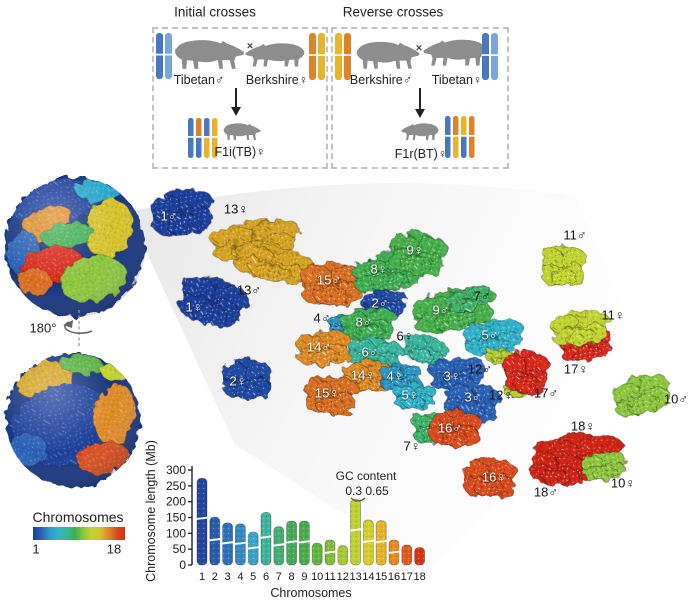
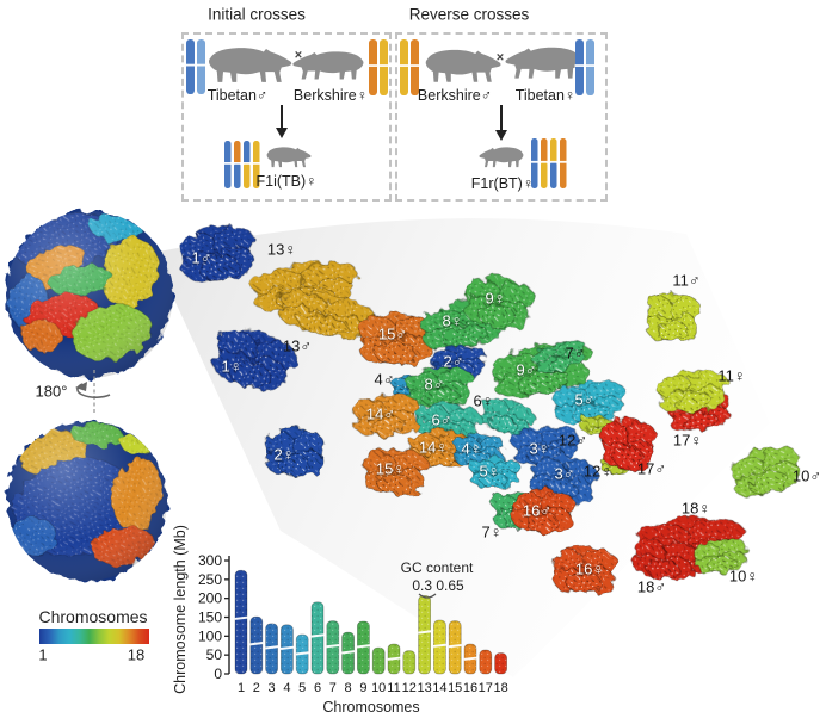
6: 170 -> 190
7: 120 -> 140
8: 140 -> 110
